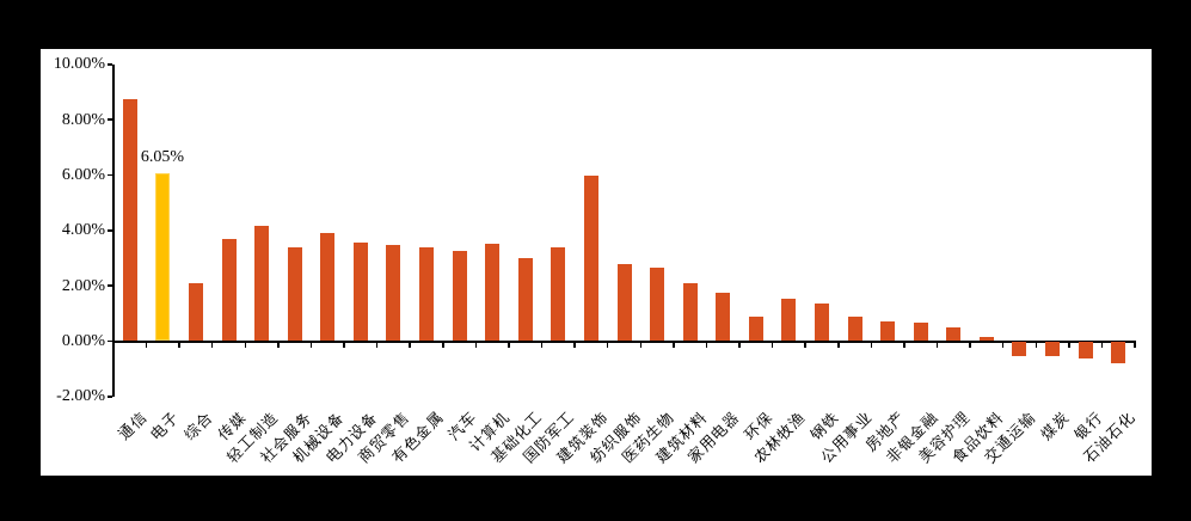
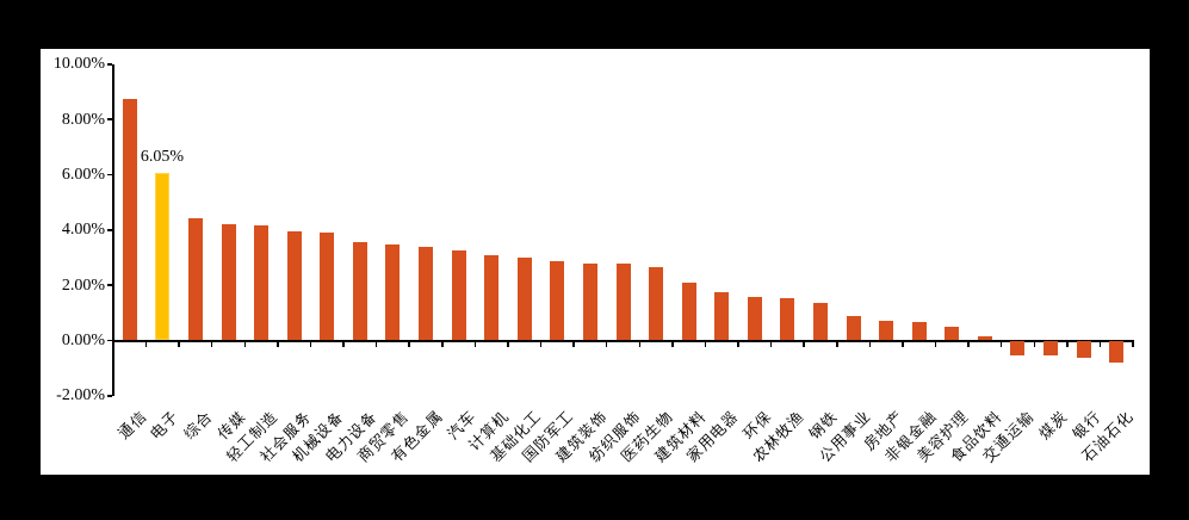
综合: 2.1% -> 4.4%
传媒: 3.7% -> 4.2%
社会服务: 3.4% -> 3.9%
计算机: 3.5% -> 3.1%
国防军工: 3.4% -> 2.9%
建筑装饰: 6.0% -> 2.8%
环保: 0.9% -> 1.6%
